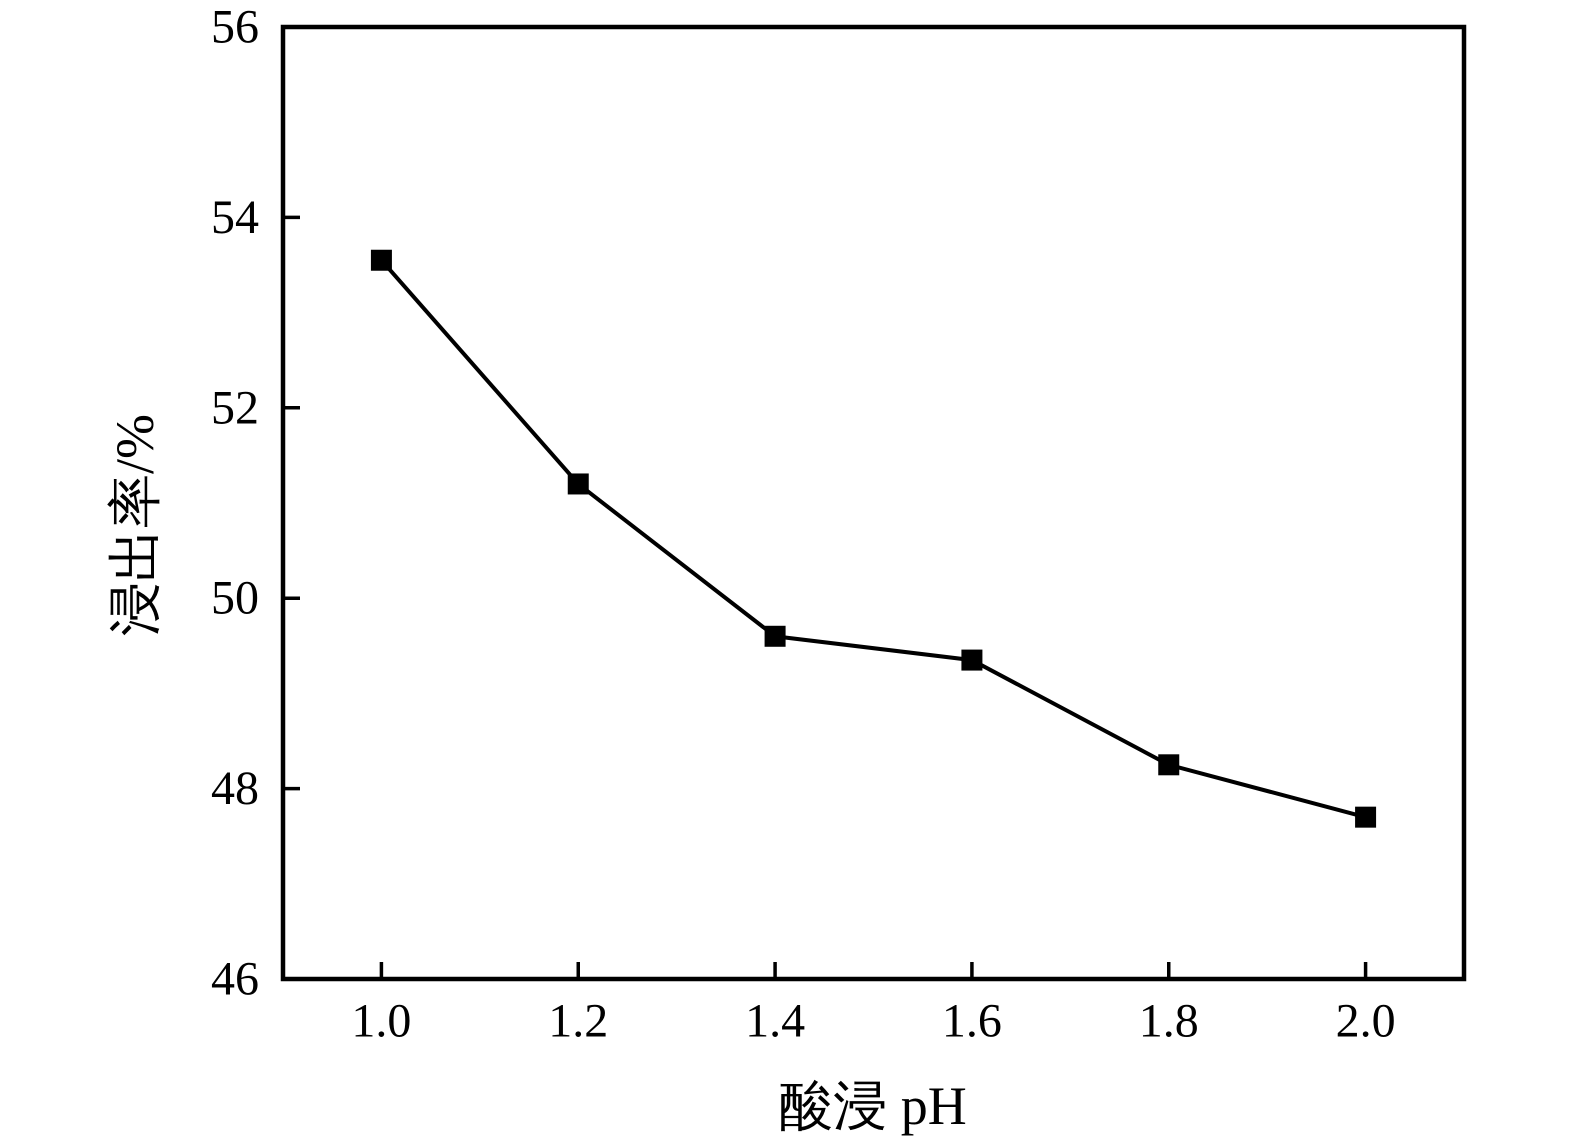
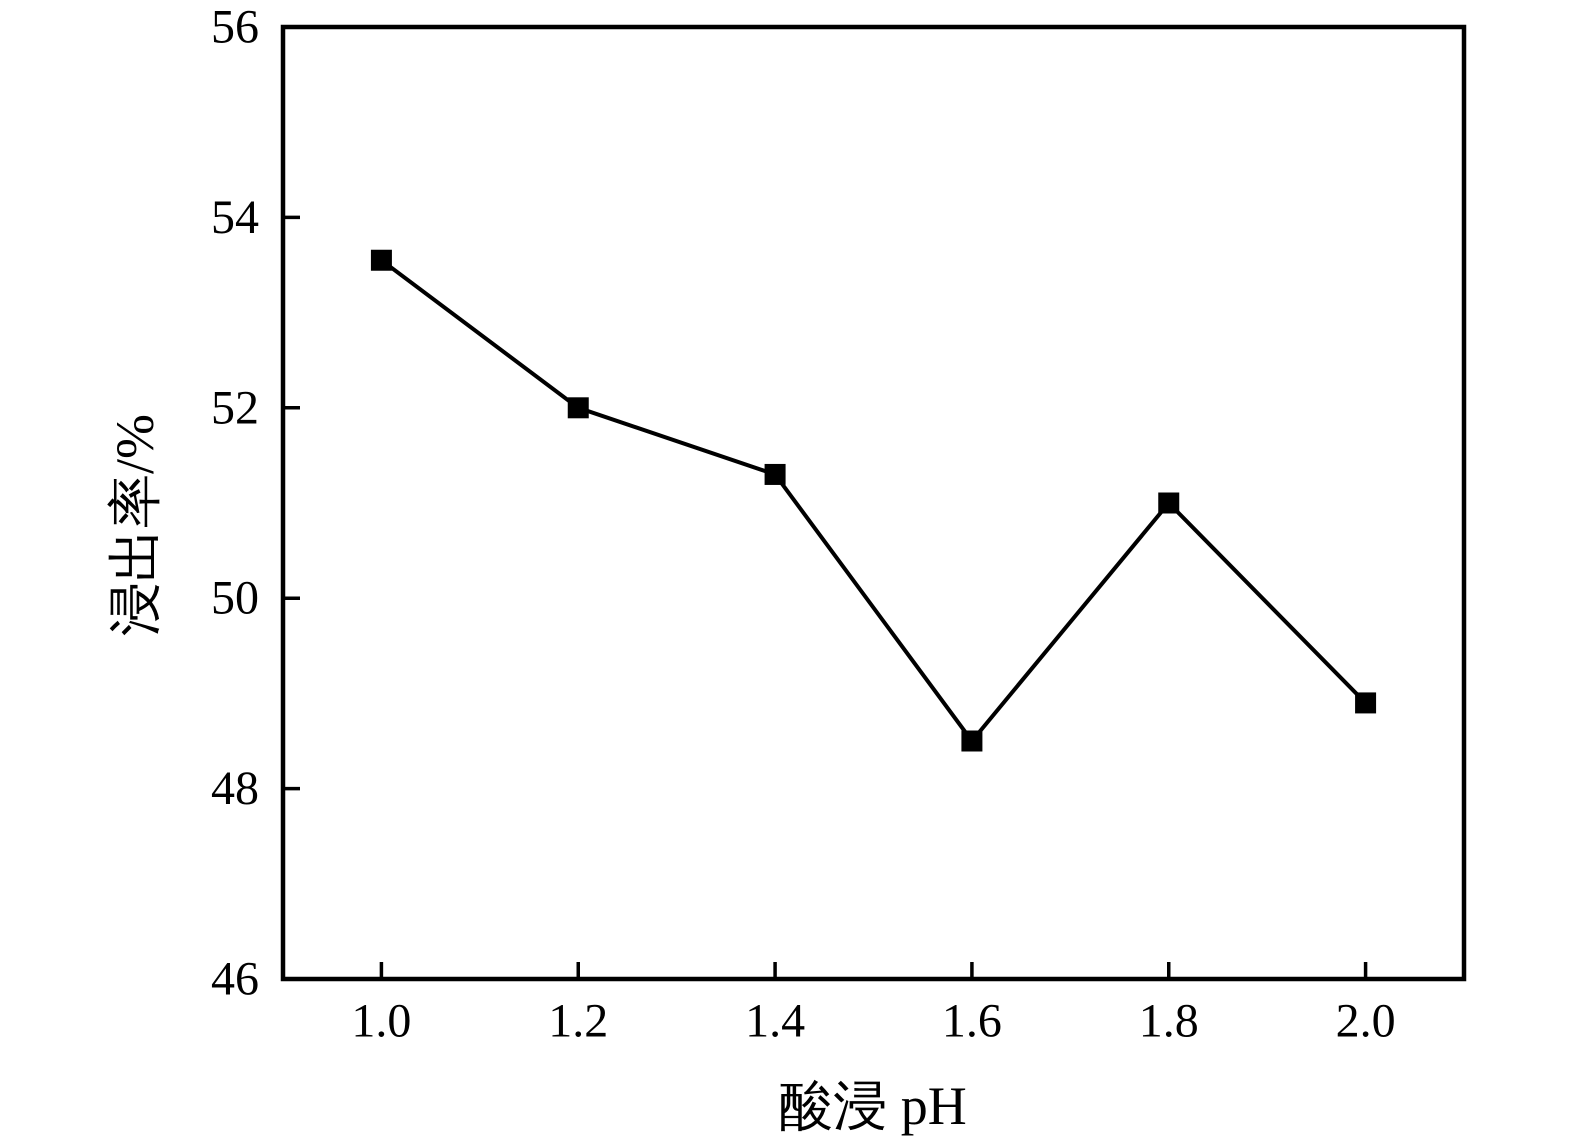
1.2: 51.2 -> 52.0
1.4: 49.6 -> 51.3
1.6: 49.4 -> 48.5
1.8: 48.2 -> 51.0
2.0: 47.7 -> 48.9
